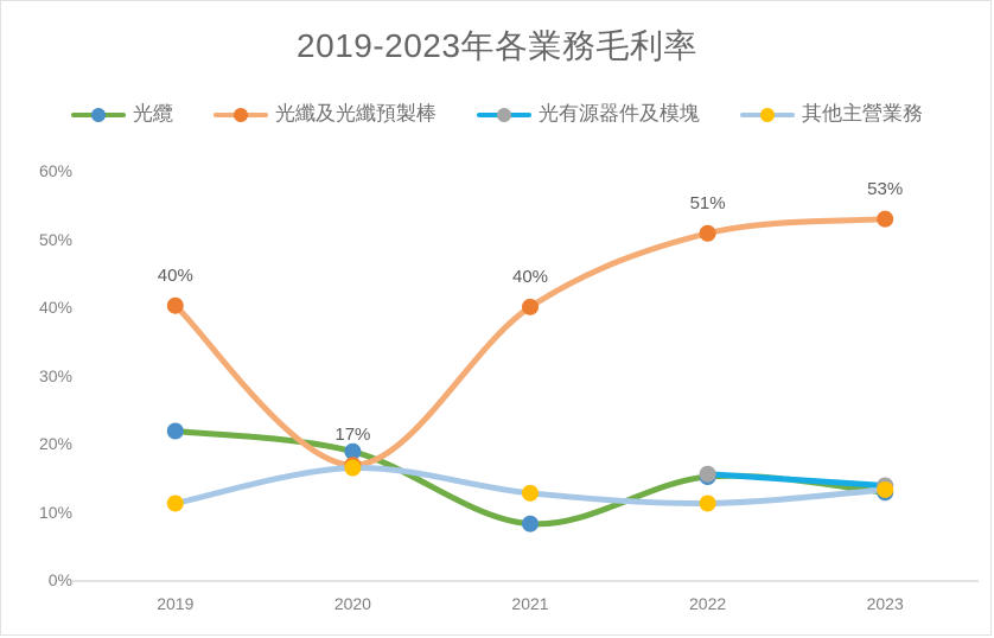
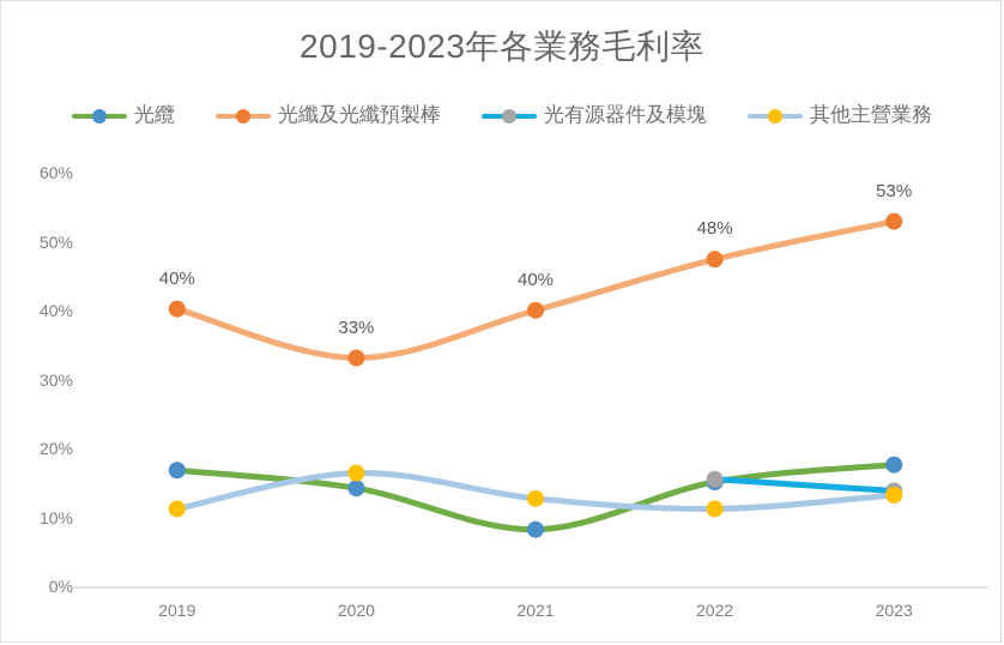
光纜/2019: 22% -> 17%
光纜/2020: 19% -> 14%
光纖及光纖預製棒/2020: 17% -> 33%
光纖及光纖預製棒/2022: 51% -> 48%
光纜/2023: 13% -> 18%
